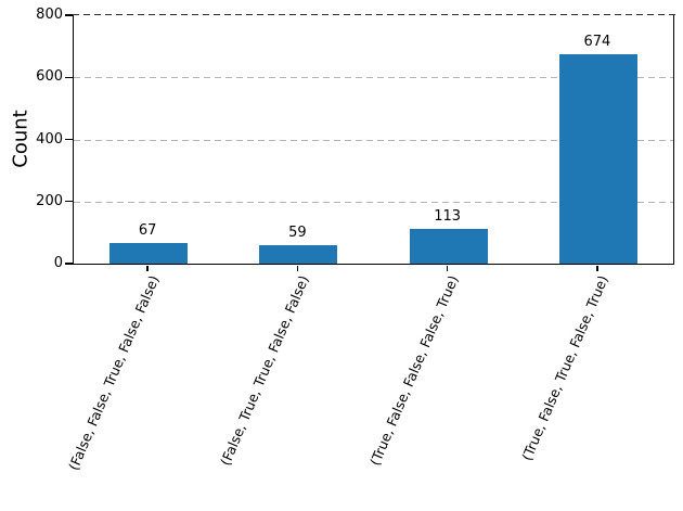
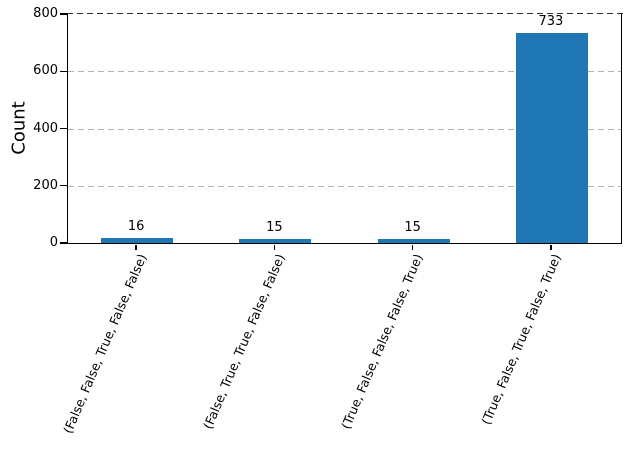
(False, False, True, False, False): 67 -> 16
(False, True, True, False, False): 59 -> 15
(True, False, False, False, True): 113 -> 15
(True, False, True, False, True): 674 -> 733
